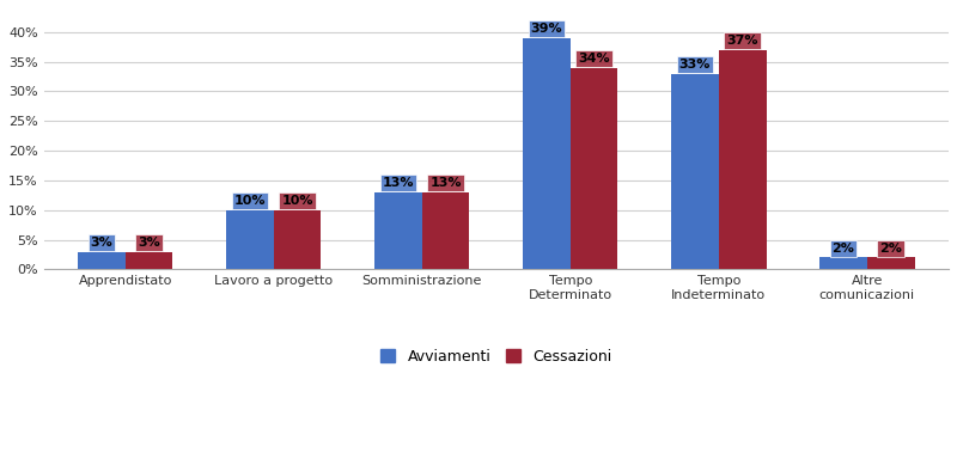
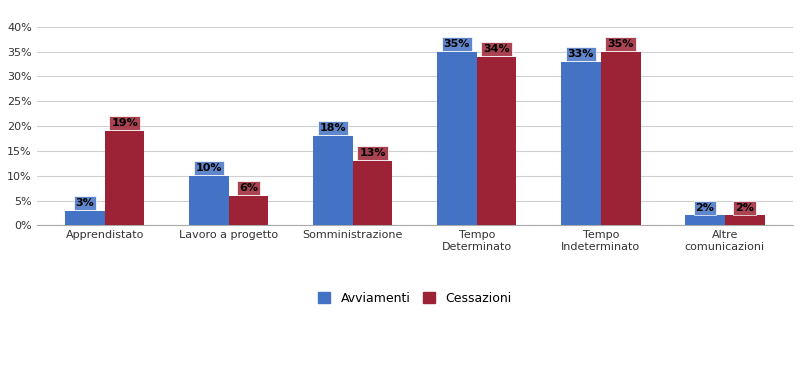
Cessazioni/Apprendistato: 3% -> 19%
Cessazioni/Lavoro a progetto: 10% -> 6%
Avviamenti/Somministrazione: 13% -> 18%
Avviamenti/Tempo Determinato: 39% -> 35%
Cessazioni/Tempo Indeterminato: 37% -> 35%
